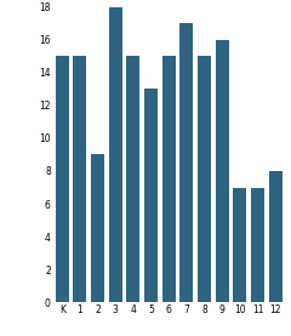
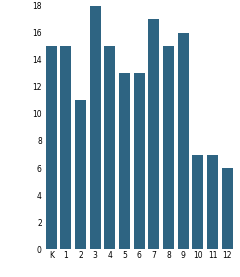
2: 9 -> 11
6: 15 -> 13
12: 8 -> 6
